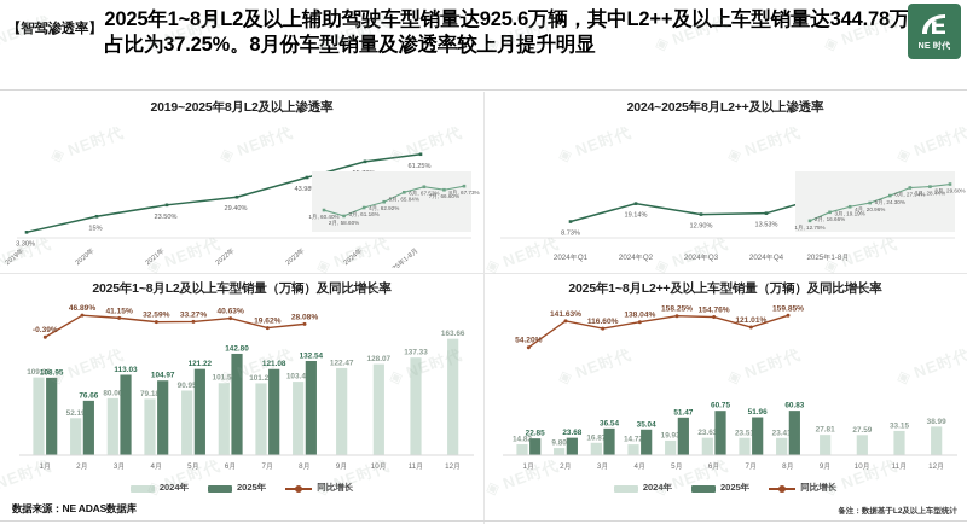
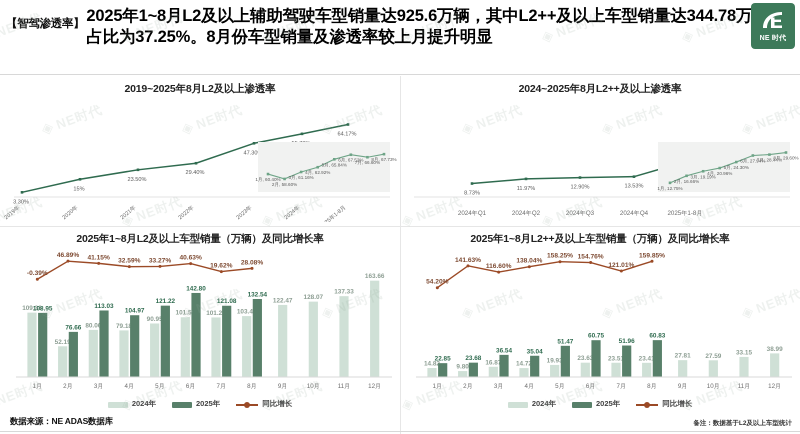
2019~2025年8月L2及以上渗透率/2023年: 43.98% -> 47.30%
2019~2025年8月L2及以上渗透率/2025年1-8月: 61.25% -> 64.17%
2024~2025年8月L2++及以上渗透率/2024年Q2: 19.14% -> 11.97%
